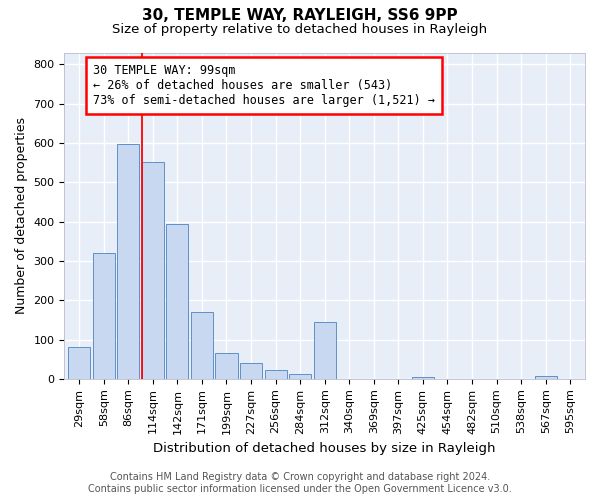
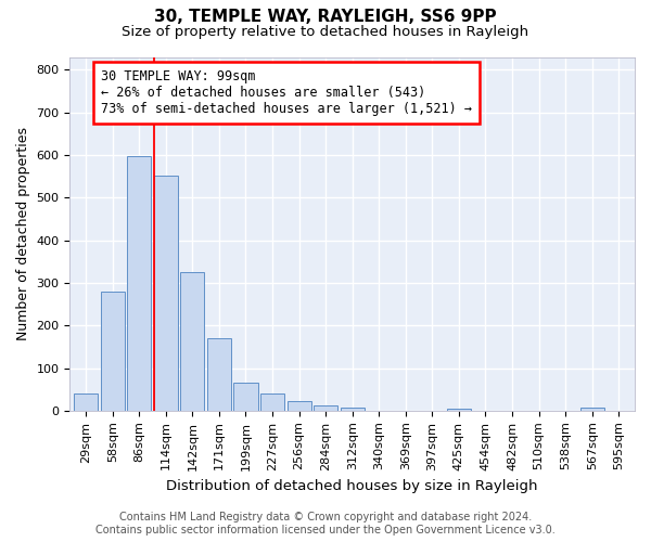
29sqm: 80 -> 40
58sqm: 320 -> 280
142sqm: 395 -> 325
312sqm: 145 -> 7
